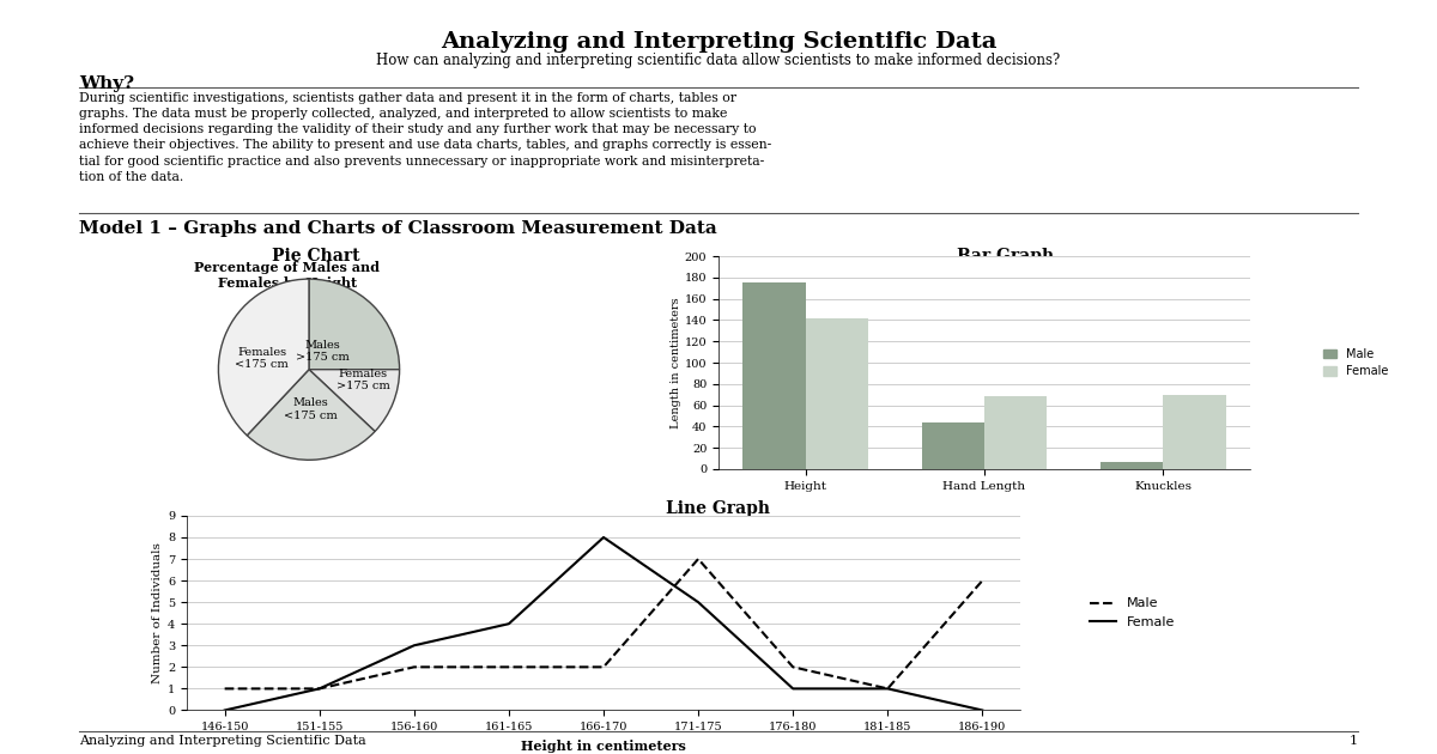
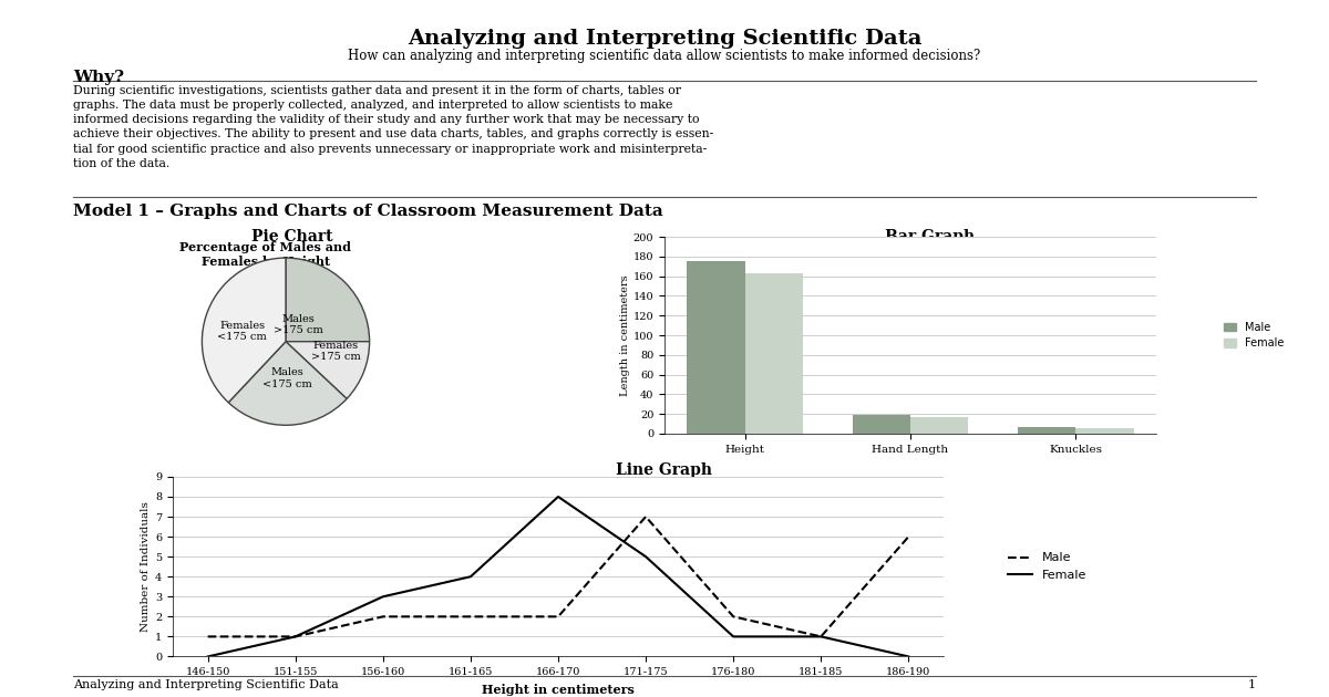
Female/Height: 142 -> 163
Male/Hand Length: 44 -> 19
Female/Hand Length: 68 -> 17
Female/Knuckles: 70 -> 5
